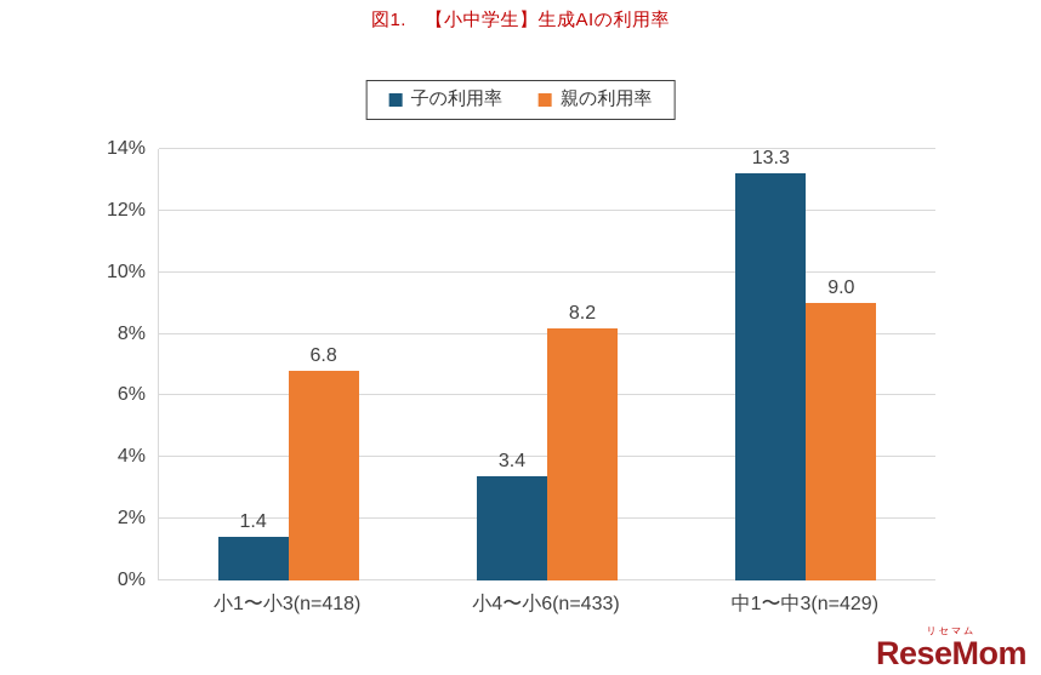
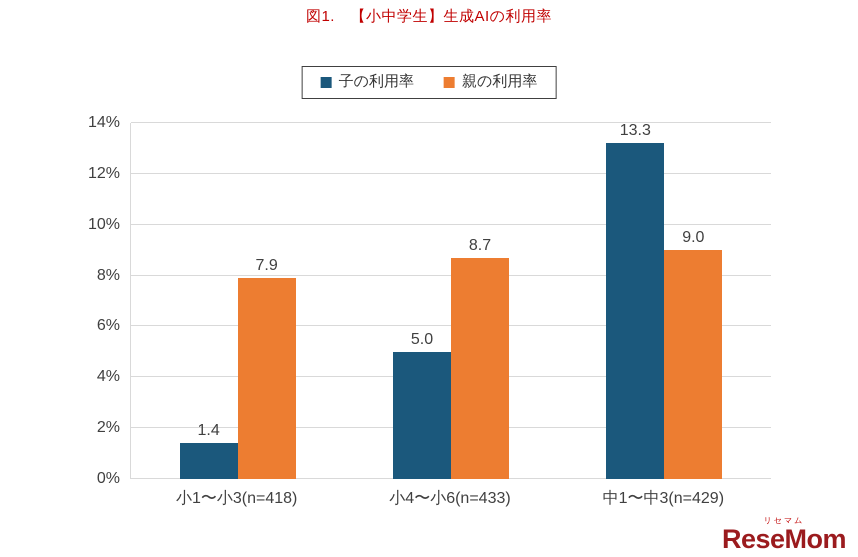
親の利用率/小1〜小3(n=418): 6.8 -> 7.9
子の利用率/小4〜小6(n=433): 3.4 -> 5.0
親の利用率/小4〜小6(n=433): 8.2 -> 8.7
